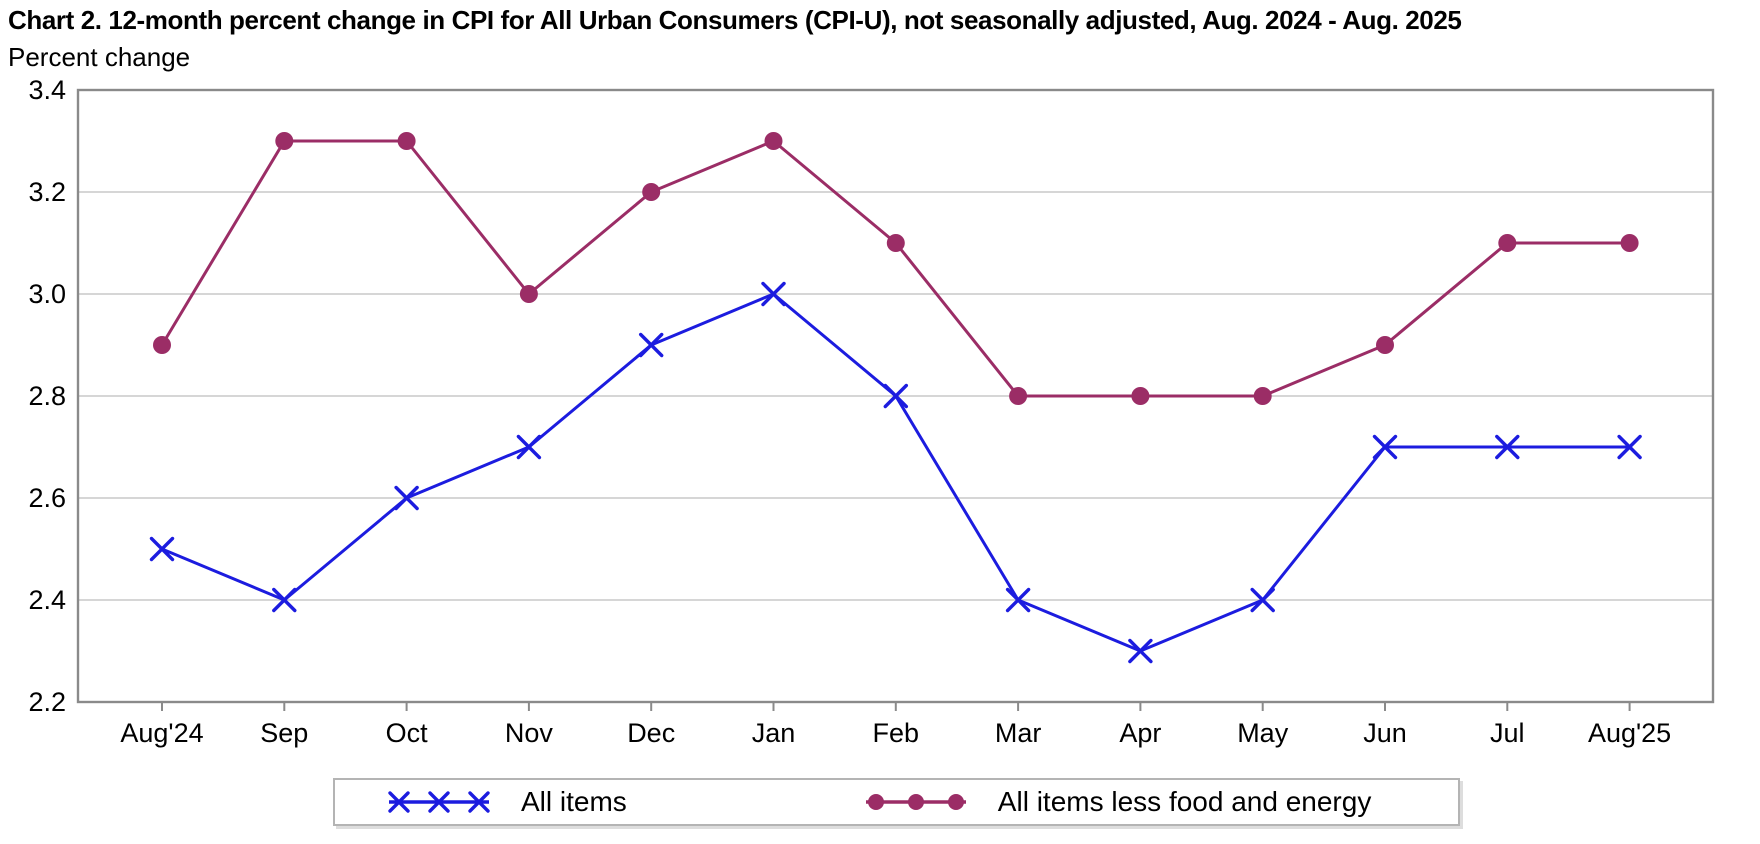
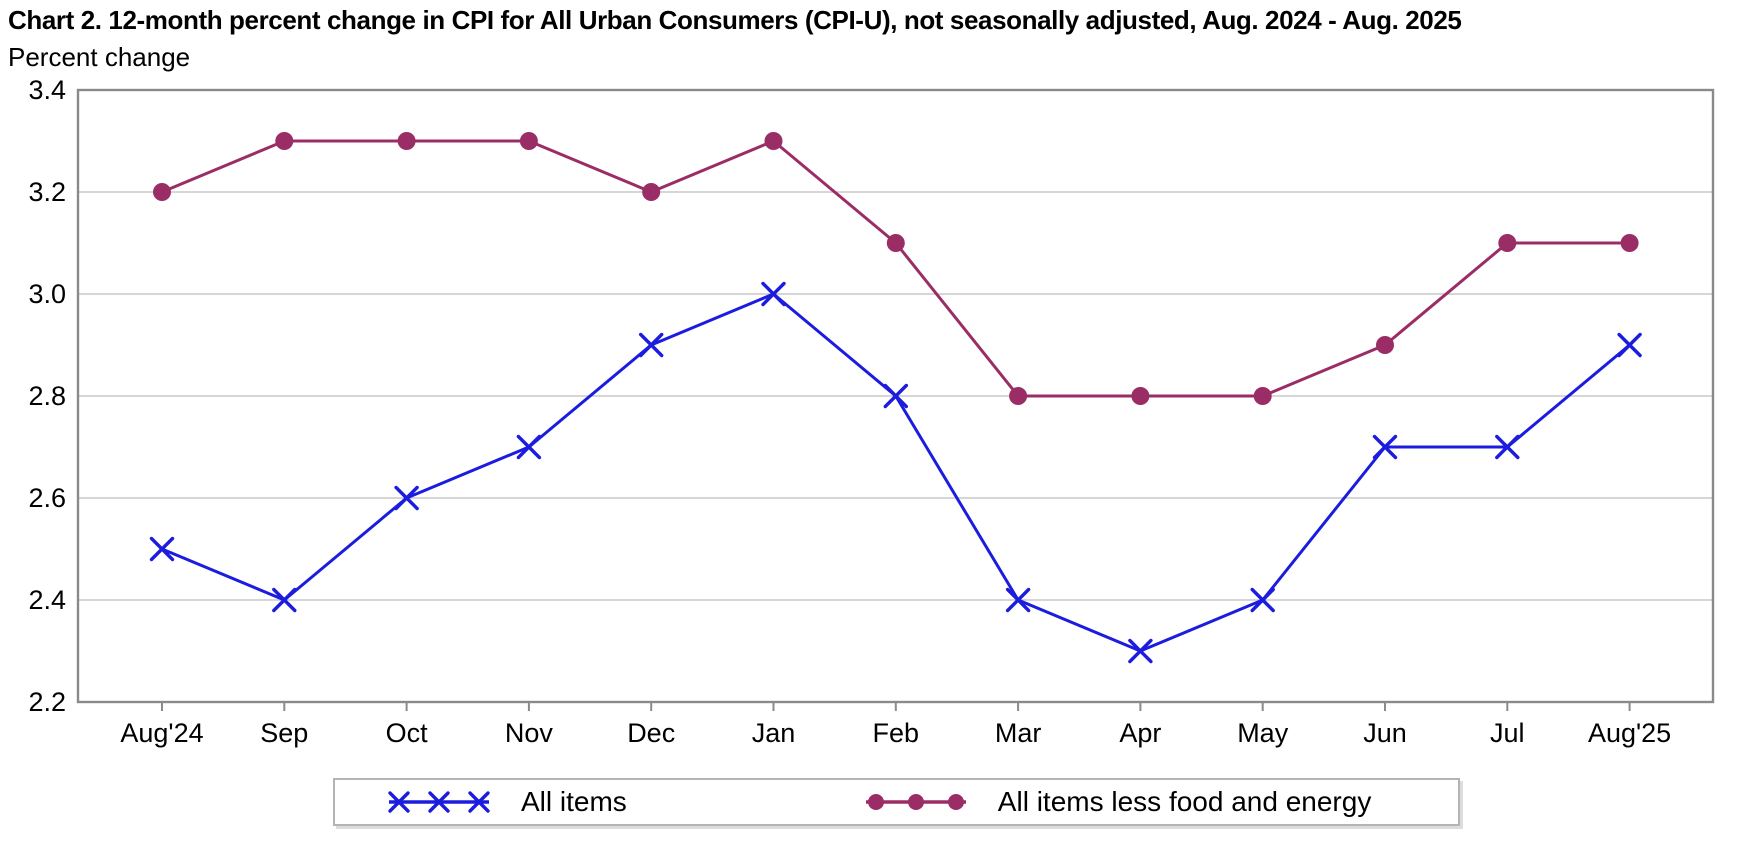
All items less food and energy/Aug'24: 2.9 -> 3.2
All items less food and energy/Nov: 3.0 -> 3.3
All items/Aug'25: 2.7 -> 2.9
